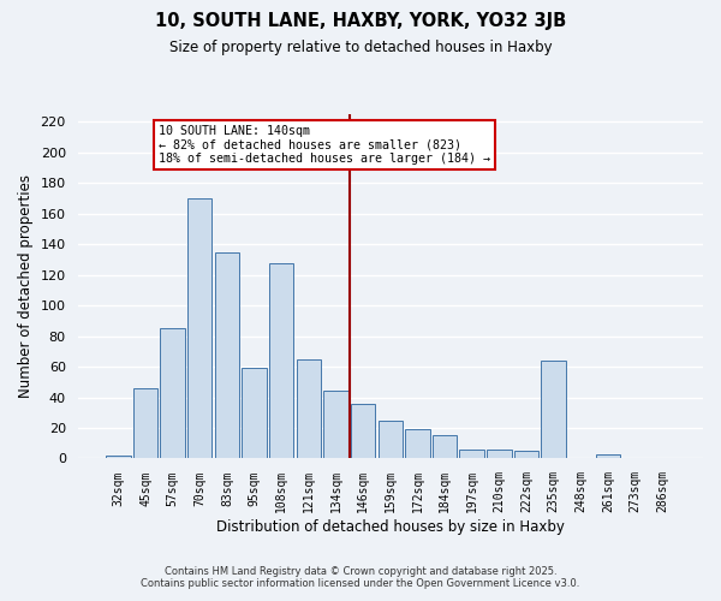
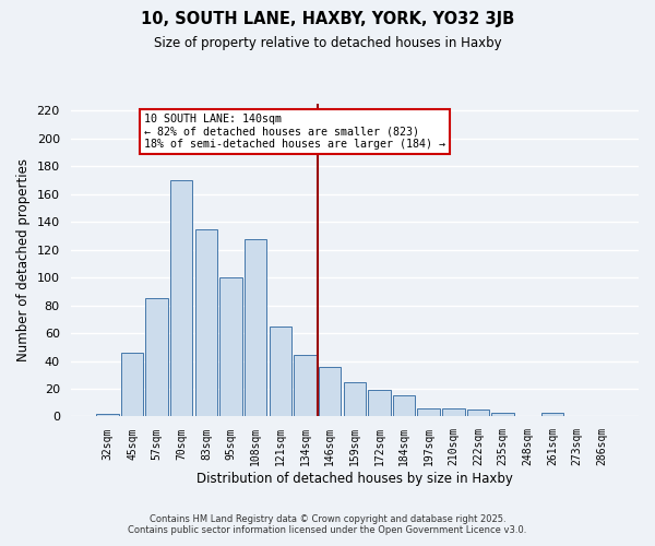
95sqm: 59 -> 100
235sqm: 64 -> 3
